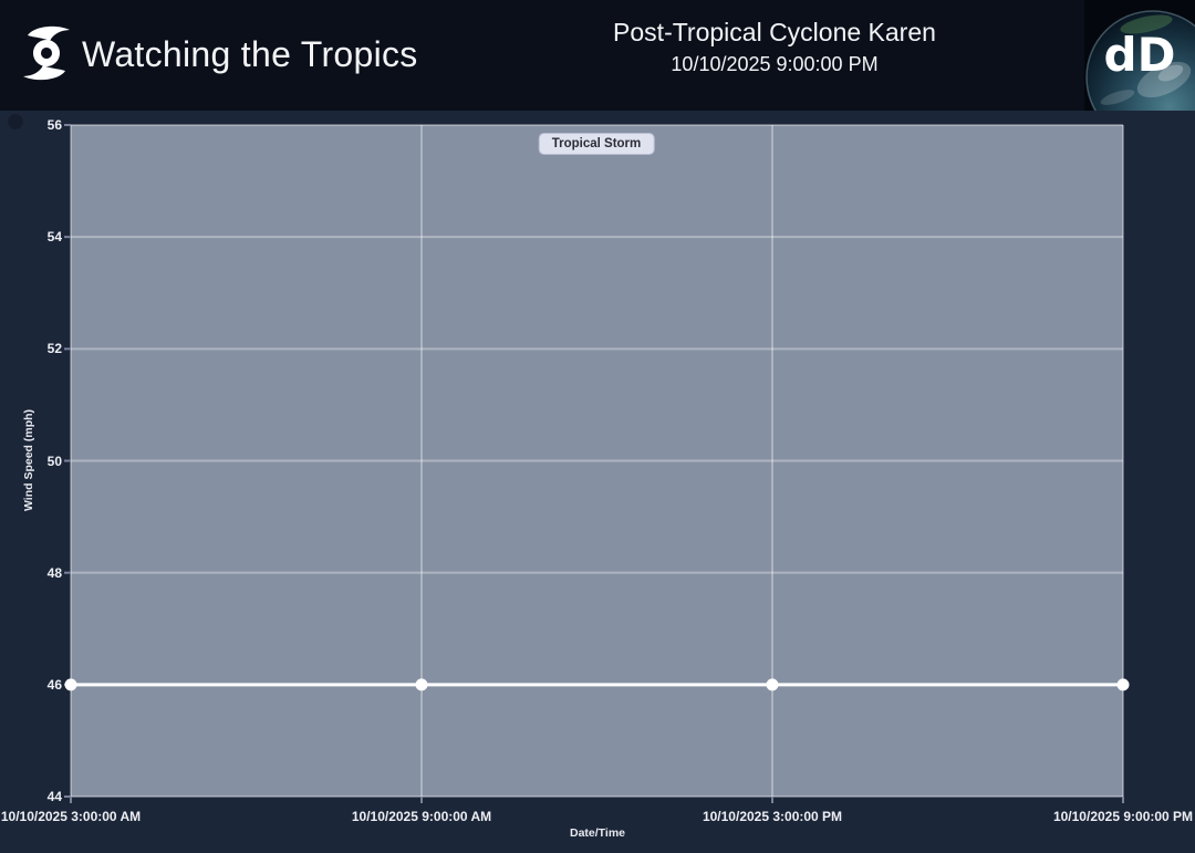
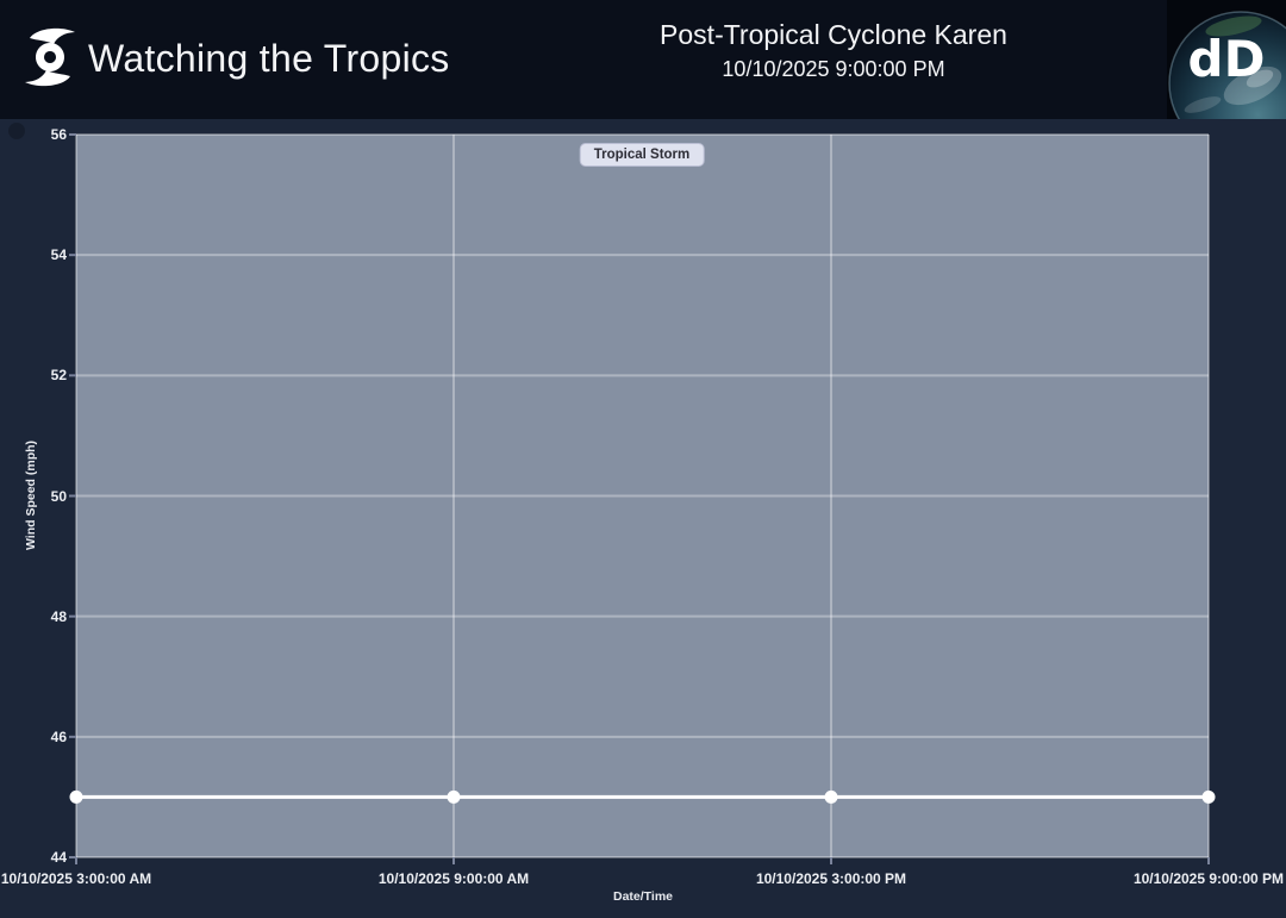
10/10/2025 3:00:00 AM: 46 -> 45
10/10/2025 9:00:00 AM: 46 -> 45
10/10/2025 3:00:00 PM: 46 -> 45
10/10/2025 9:00:00 PM: 46 -> 45
